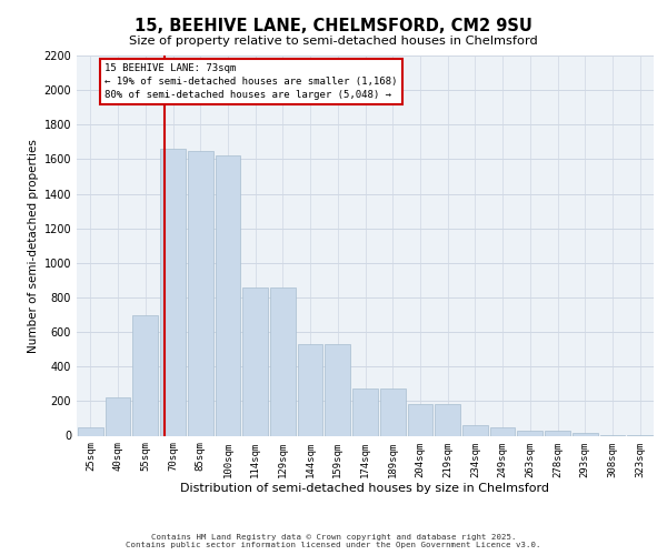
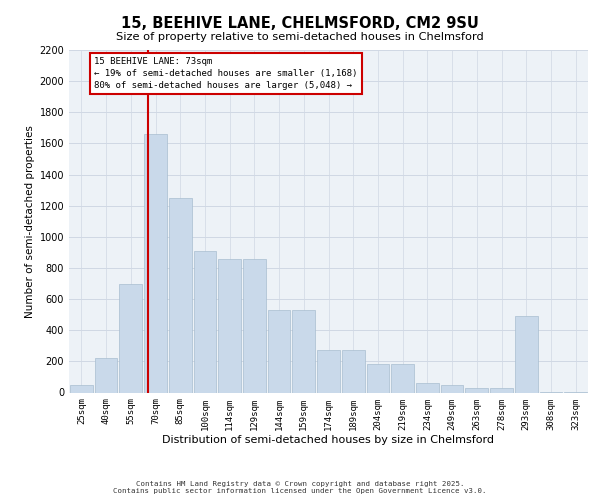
85sqm: 1640 -> 1250
100sqm: 1620 -> 910
293sqm: 10 -> 490
